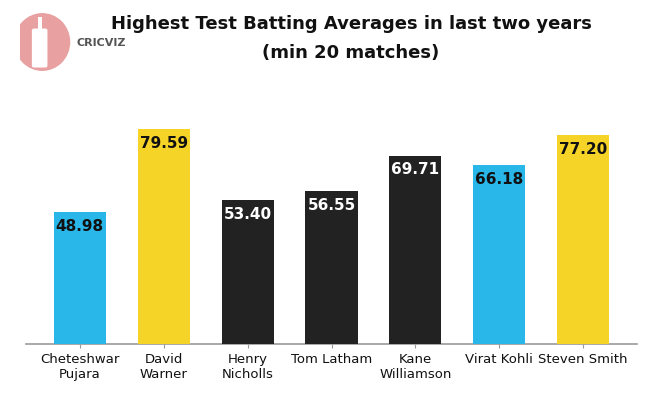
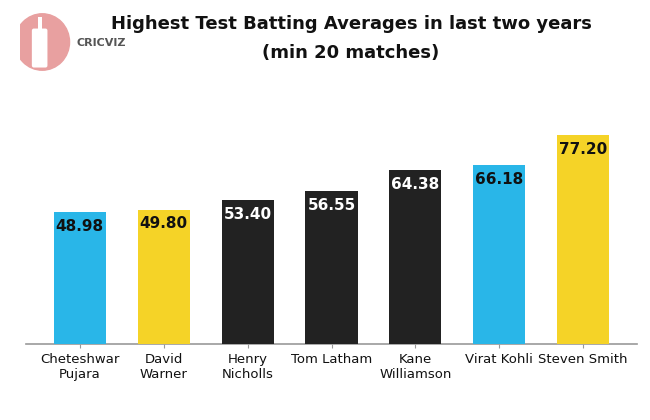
David Warner: 79.59 -> 49.80
Kane Williamson: 69.71 -> 64.38
